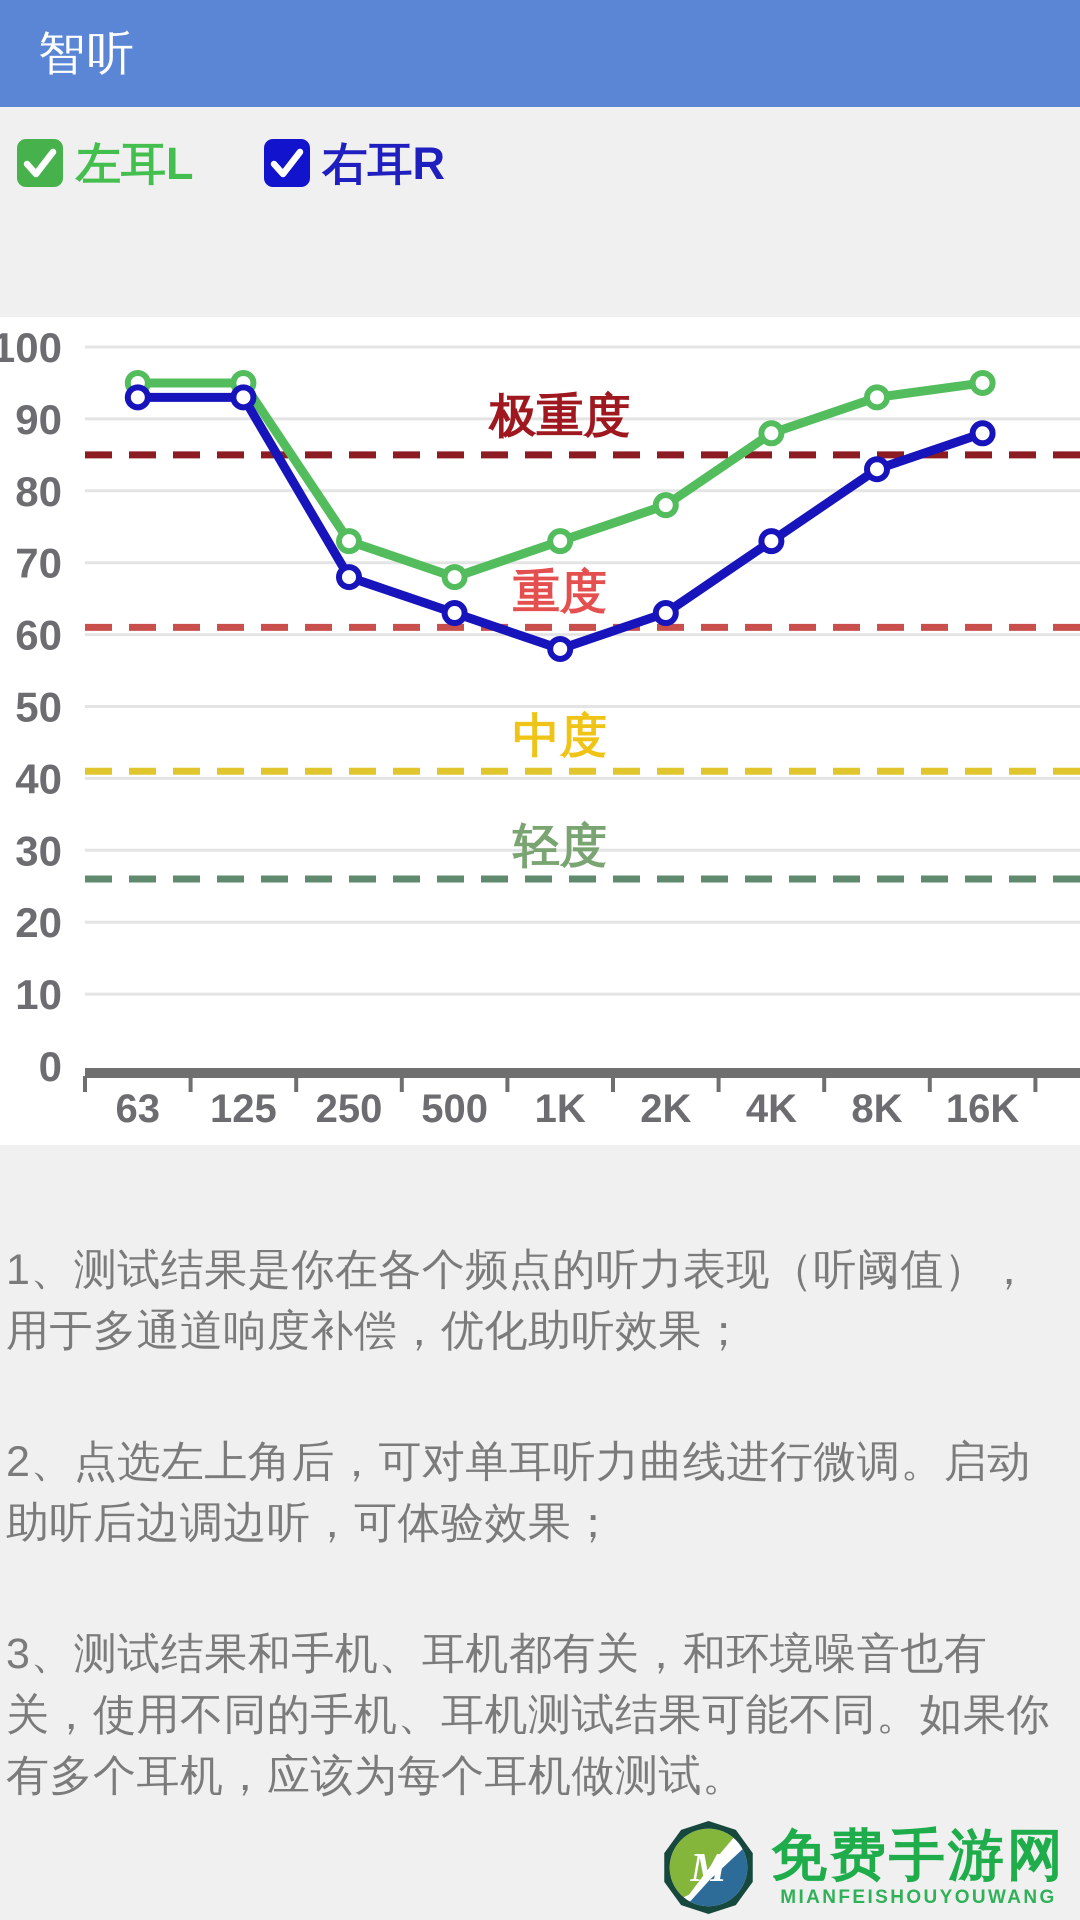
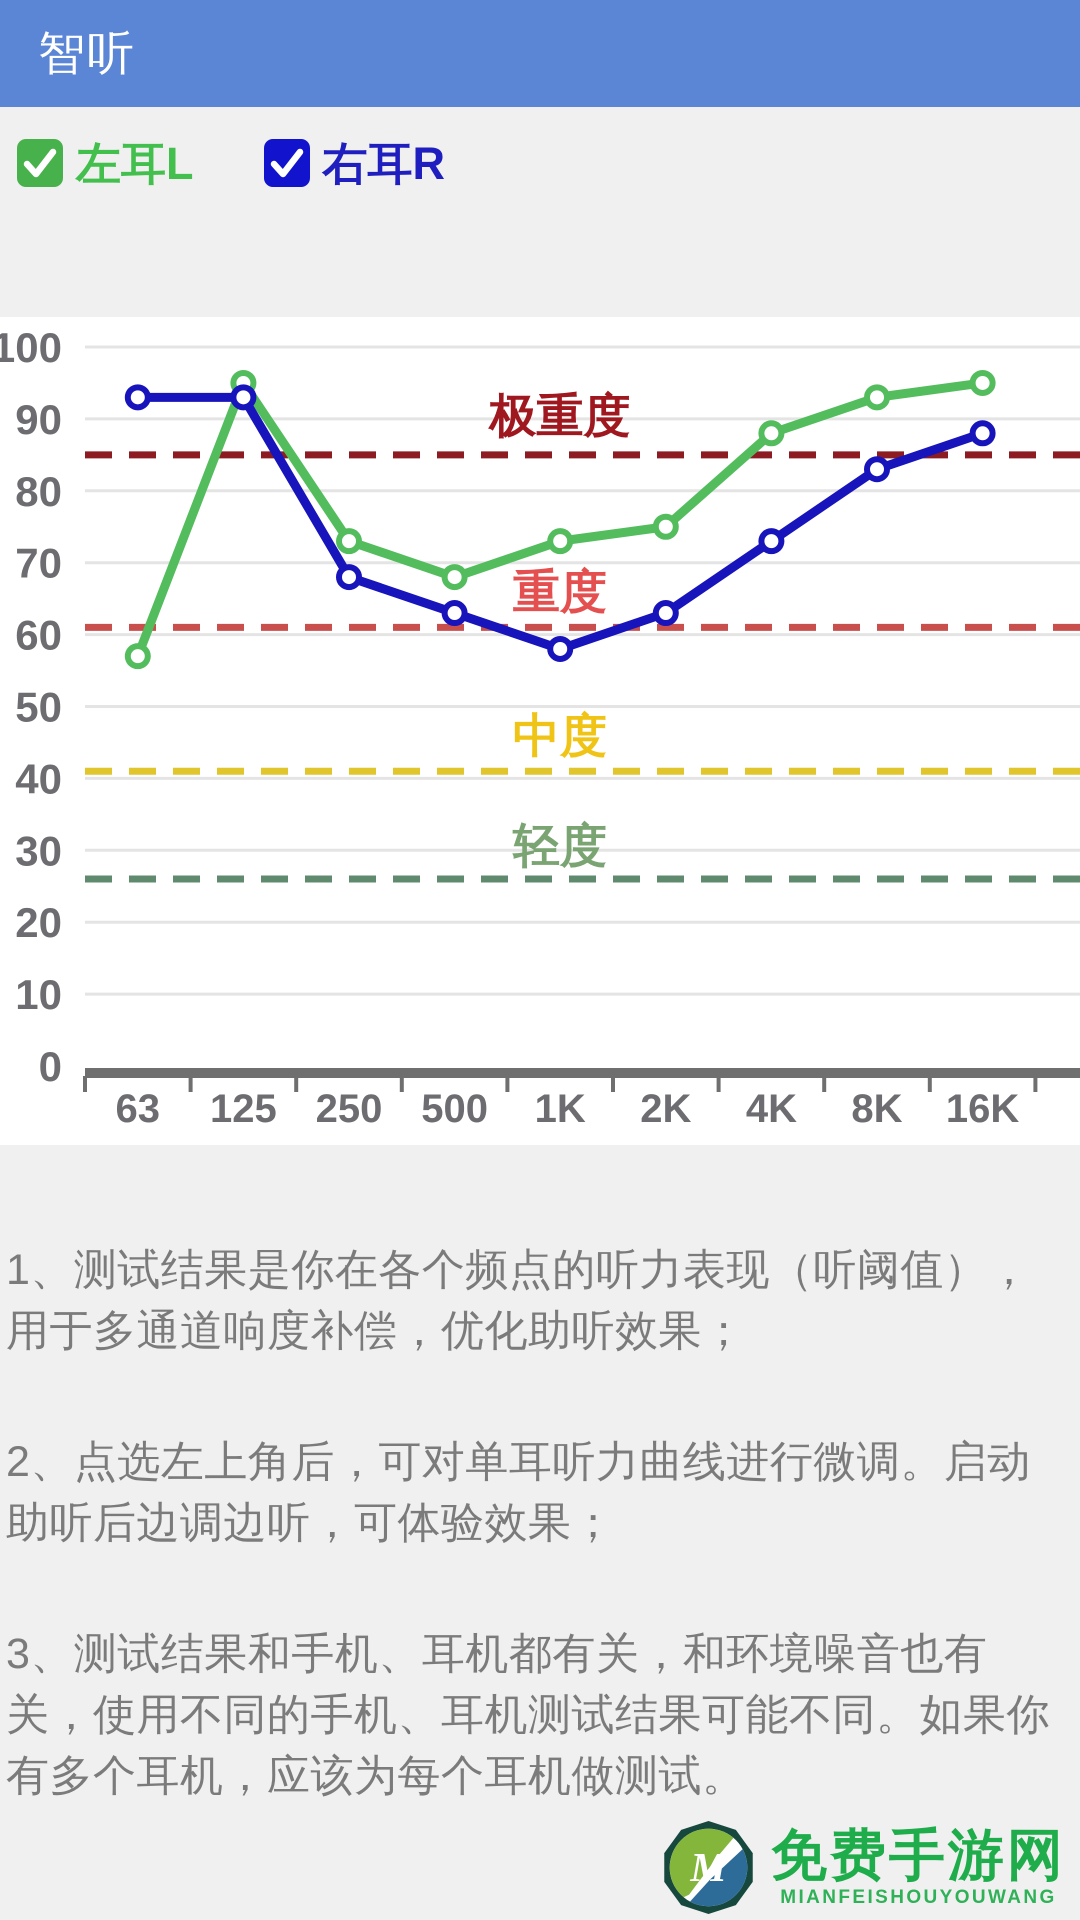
左耳L/63: 95 -> 57
左耳L/2K: 78 -> 75
